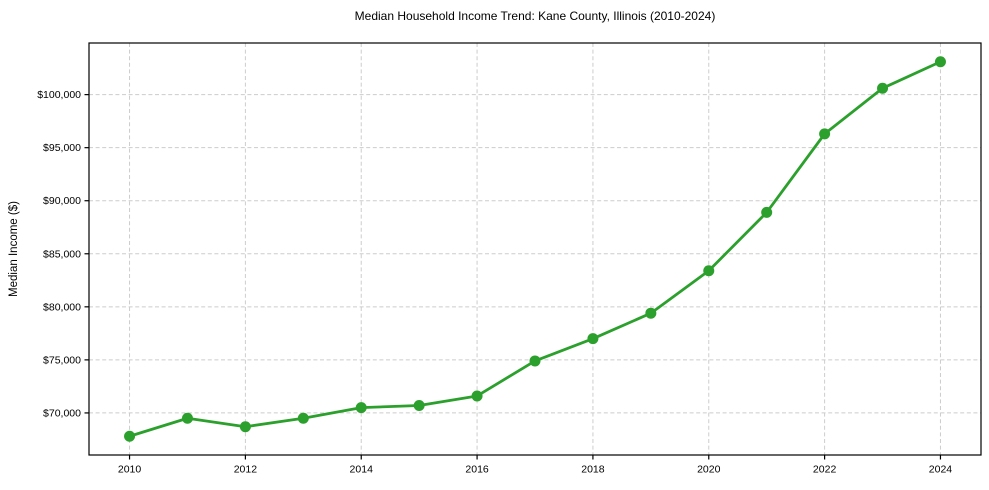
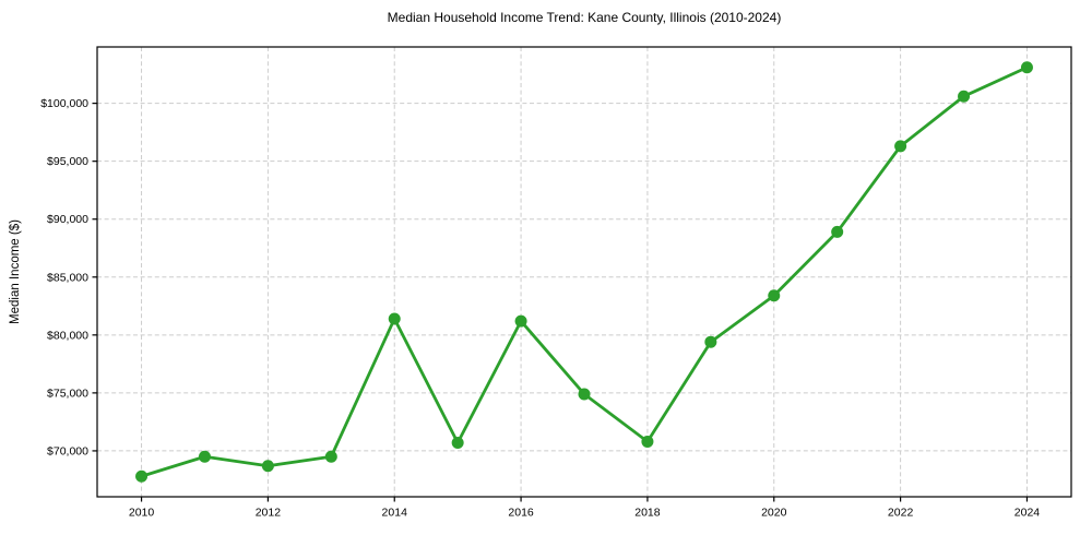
2014: $70500 -> $81400
2016: $71600 -> $81200
2018: $77000 -> $70800
